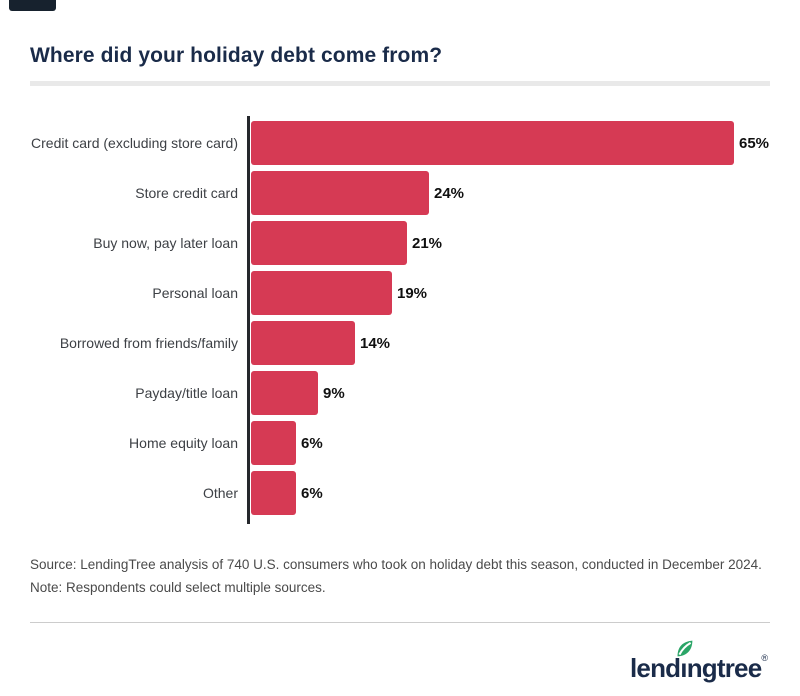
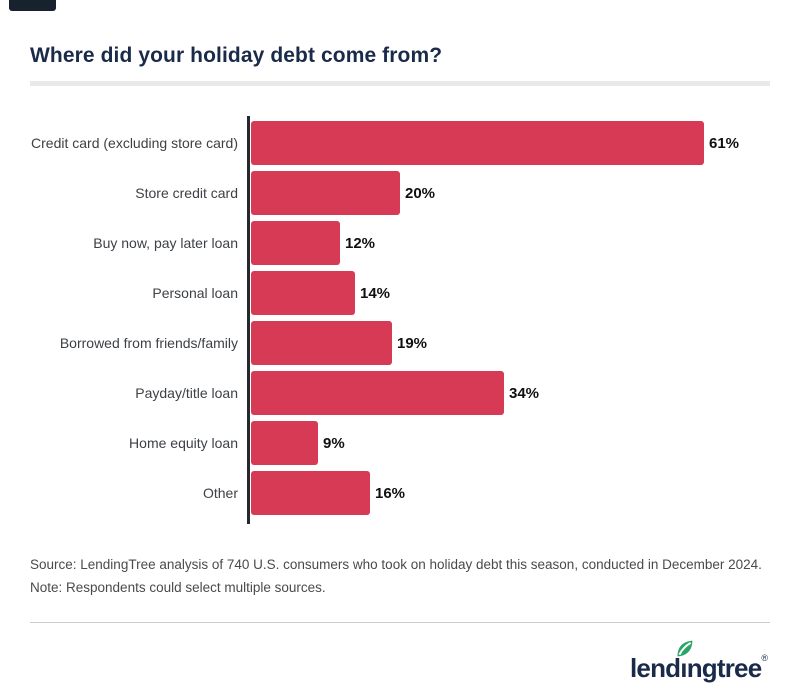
Credit card (excluding store card): 65% -> 61%
Store credit card: 24% -> 20%
Buy now, pay later loan: 21% -> 12%
Personal loan: 19% -> 14%
Borrowed from friends/family: 14% -> 19%
Payday/title loan: 9% -> 34%
Home equity loan: 6% -> 9%
Other: 6% -> 16%
